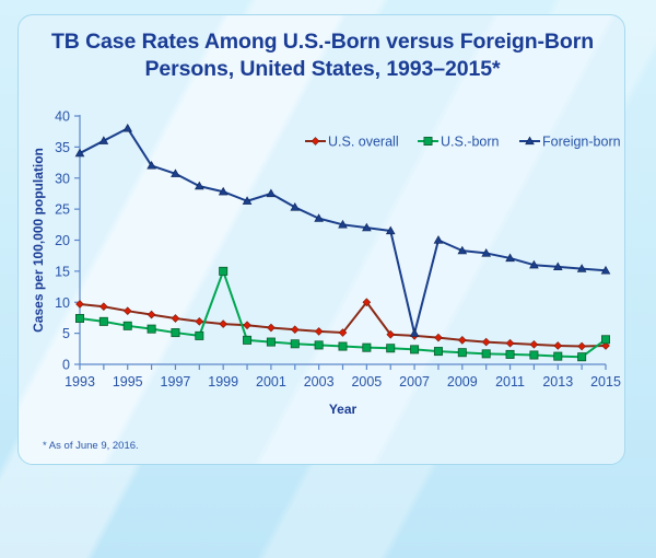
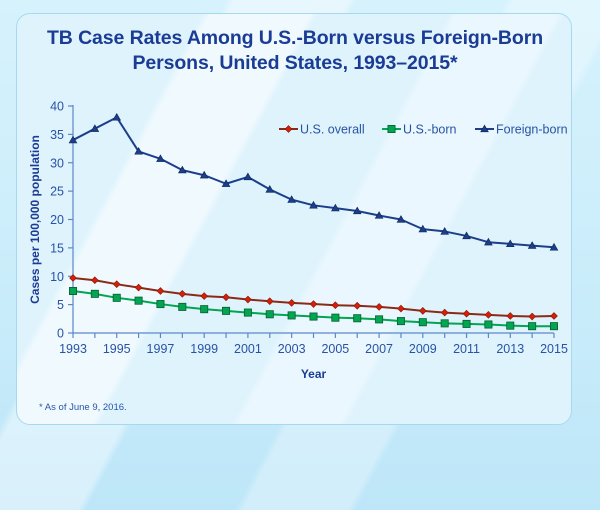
U.S.-born/1999: 15 -> 4
U.S. overall/2005: 10 -> 5
Foreign-born/2007: 5 -> 21
U.S.-born/2015: 4 -> 1
